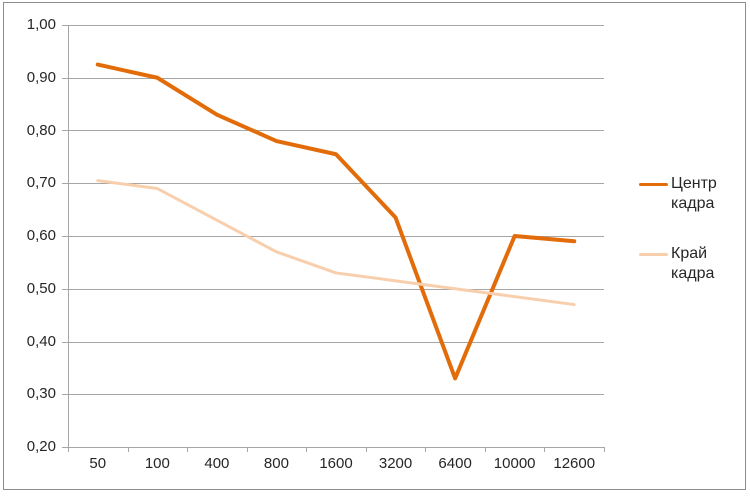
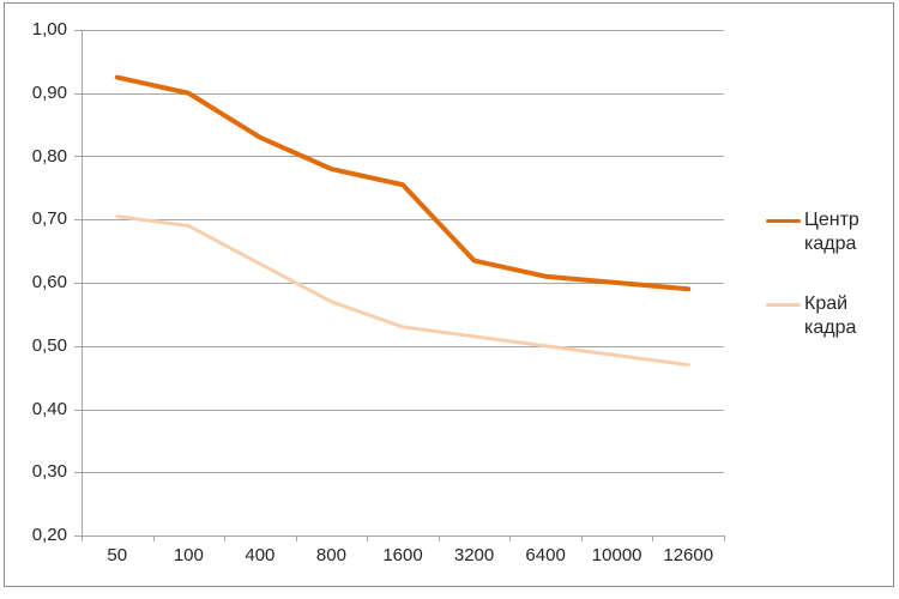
Центр кадра/6400: 0,33 -> 0,61
